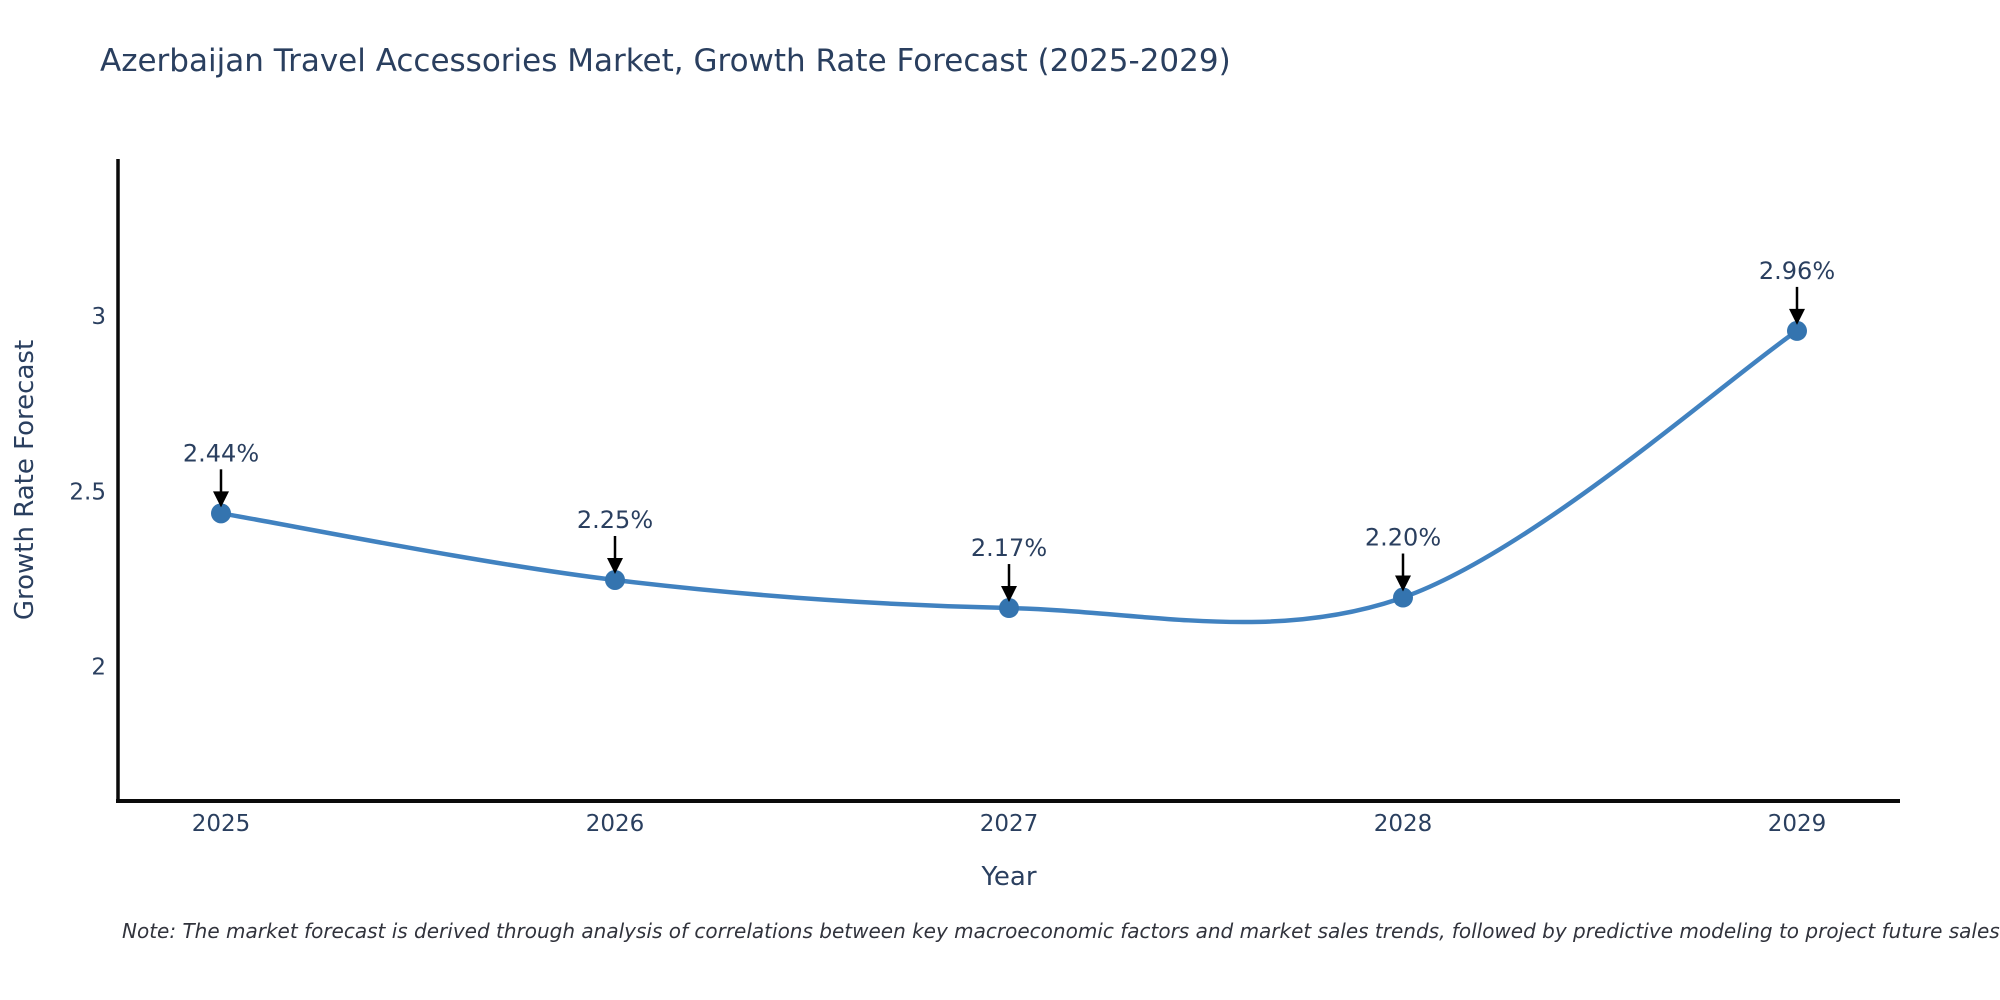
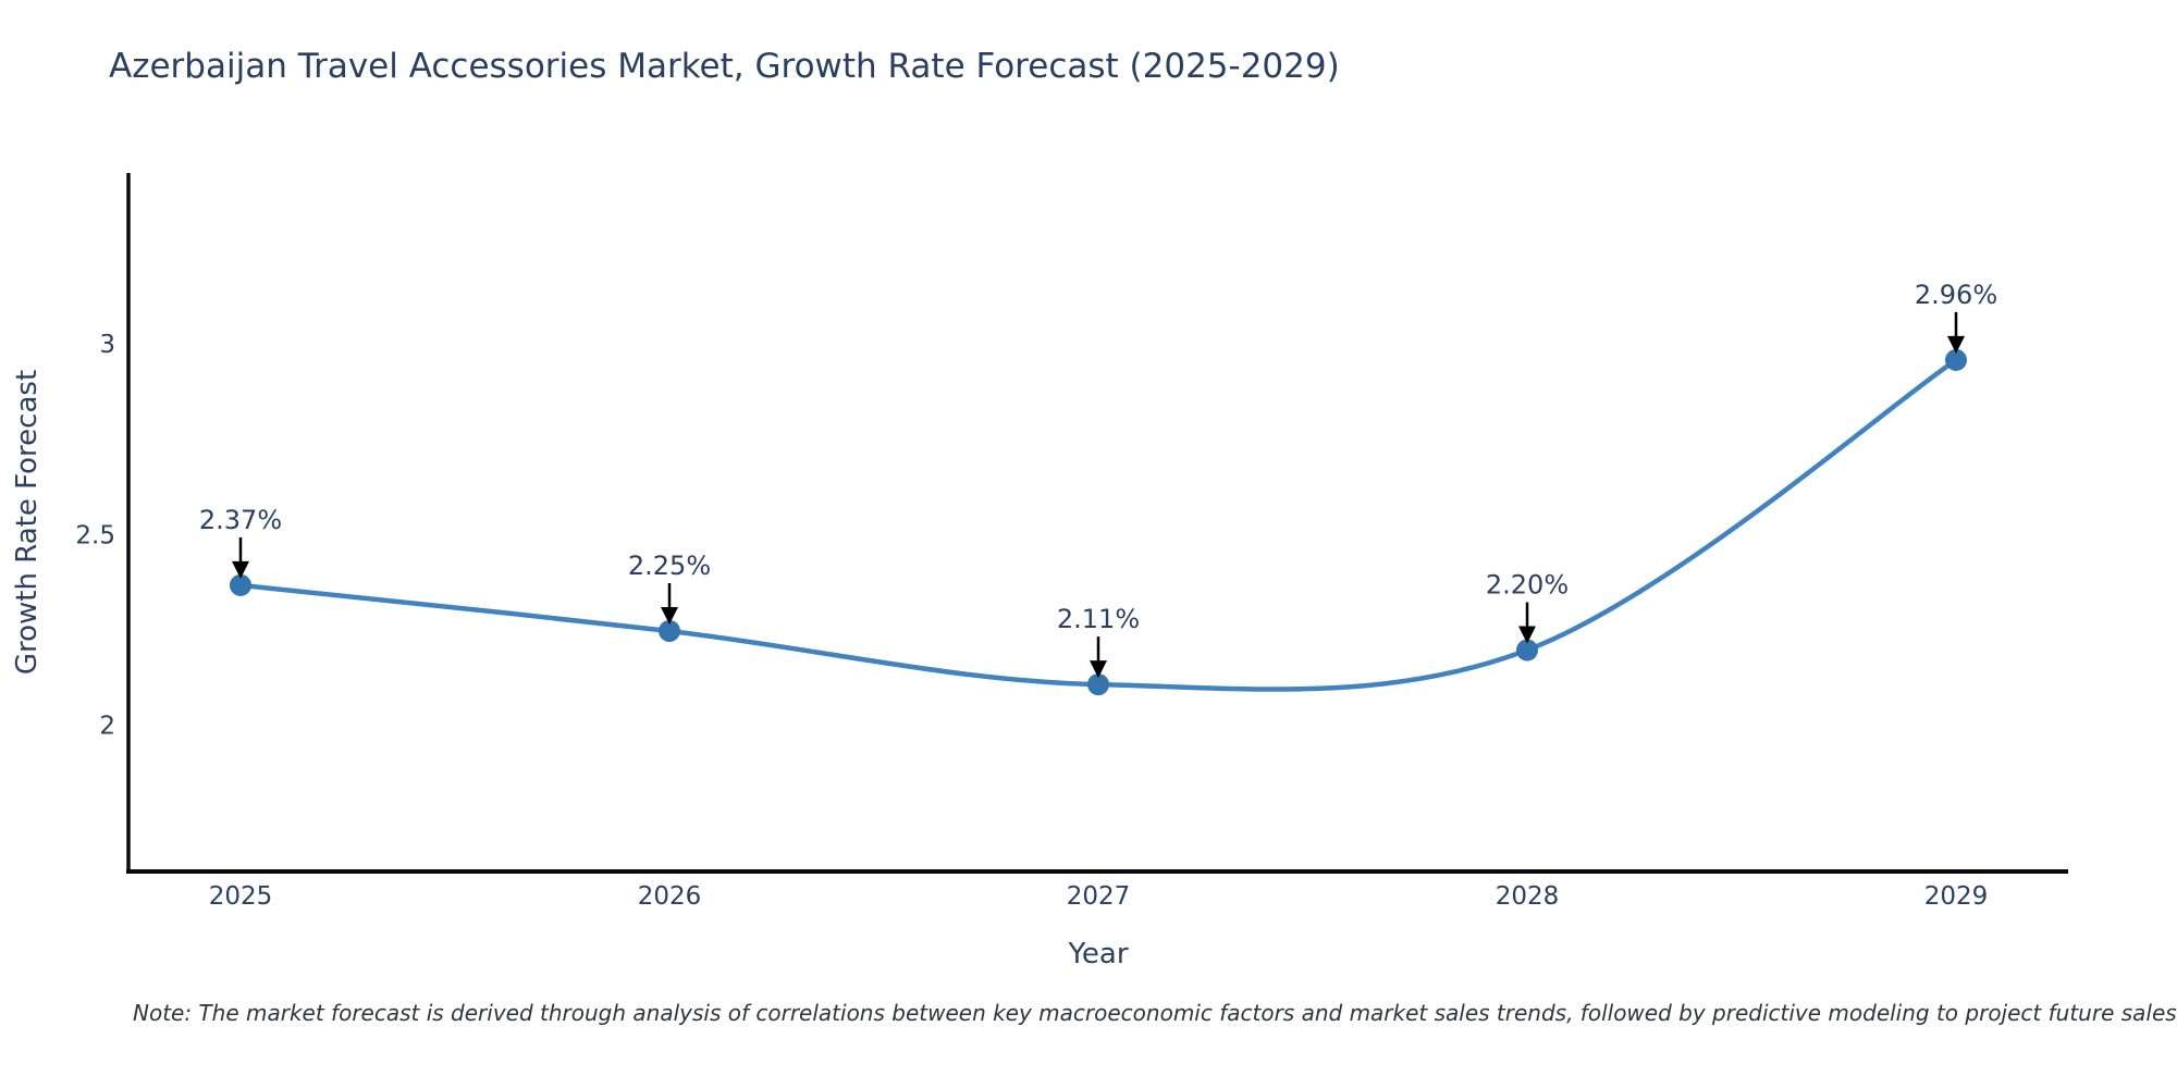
2025: 2.44% -> 2.37%
2027: 2.17% -> 2.11%
